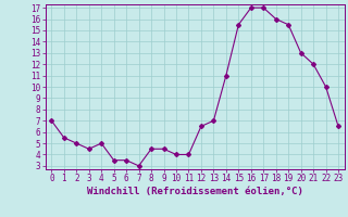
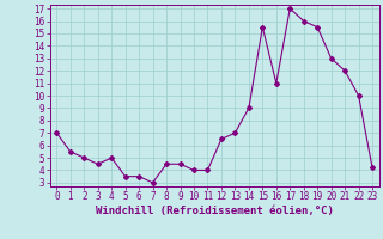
14: 11.0 -> 9.0
16: 17.0 -> 11.0
23: 6.5 -> 4.2
